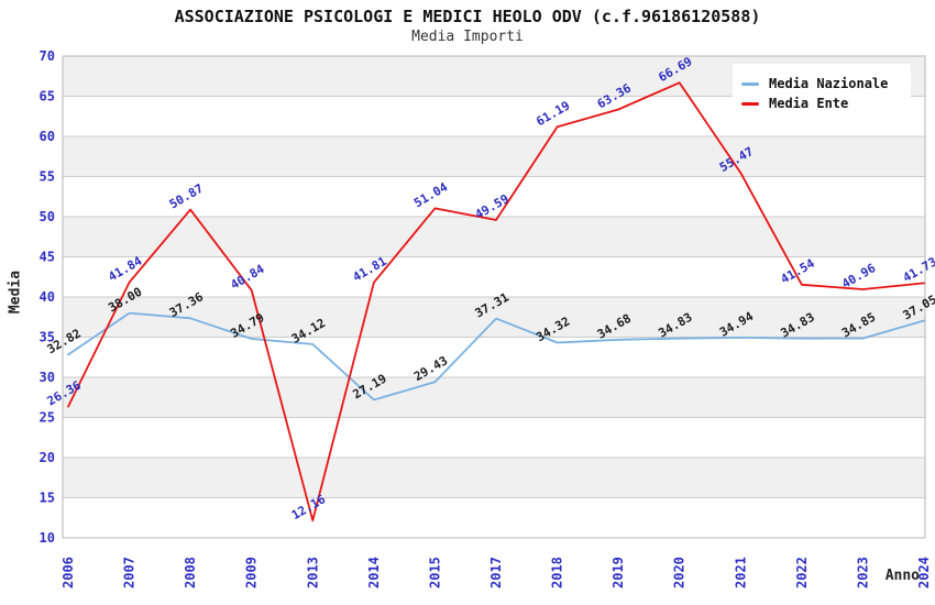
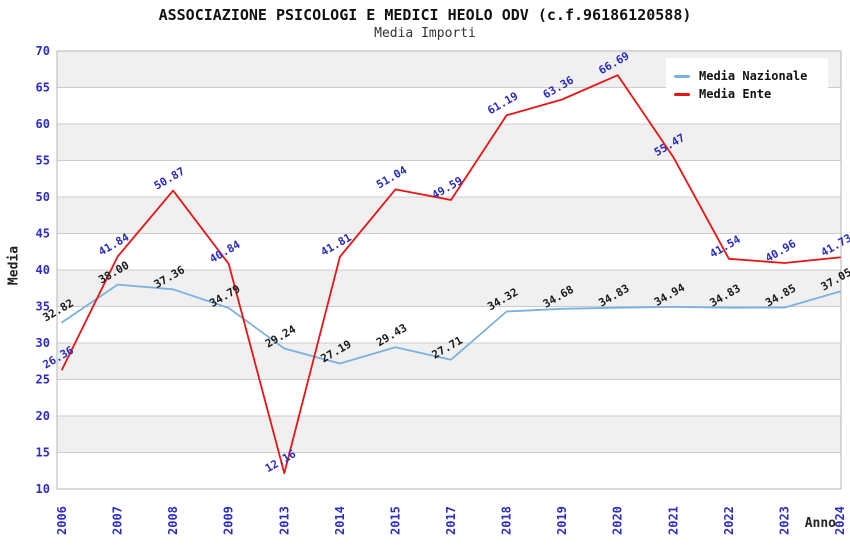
Media Nazionale/2013: 34.12 -> 29.24
Media Nazionale/2017: 37.31 -> 27.71
